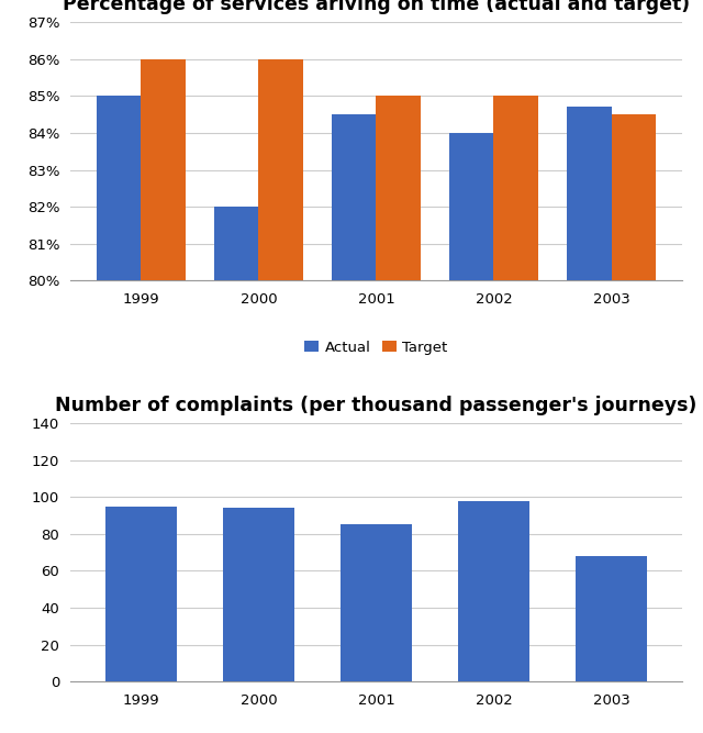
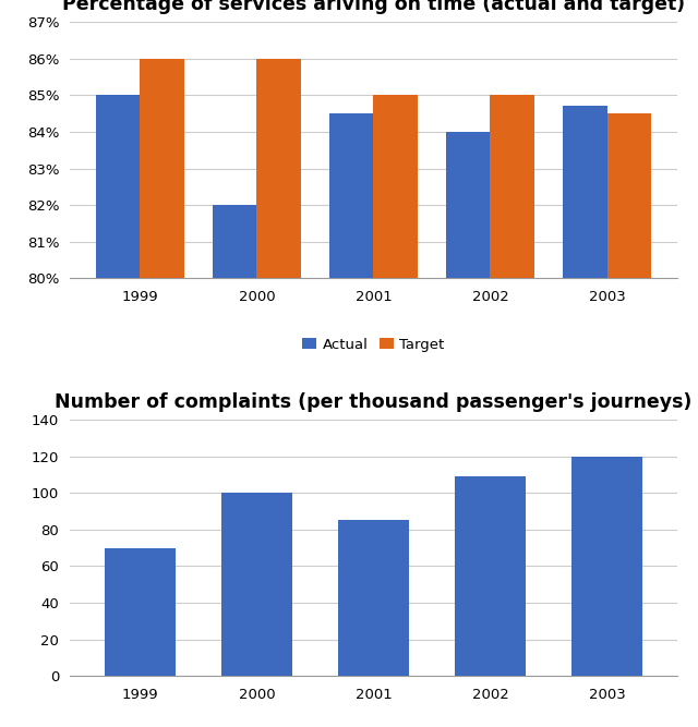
Number of complaints (per thousand passenger's journeys)/1999: 95 -> 70
Number of complaints (per thousand passenger's journeys)/2000: 94 -> 100
Number of complaints (per thousand passenger's journeys)/2002: 98 -> 109
Number of complaints (per thousand passenger's journeys)/2003: 68 -> 120
